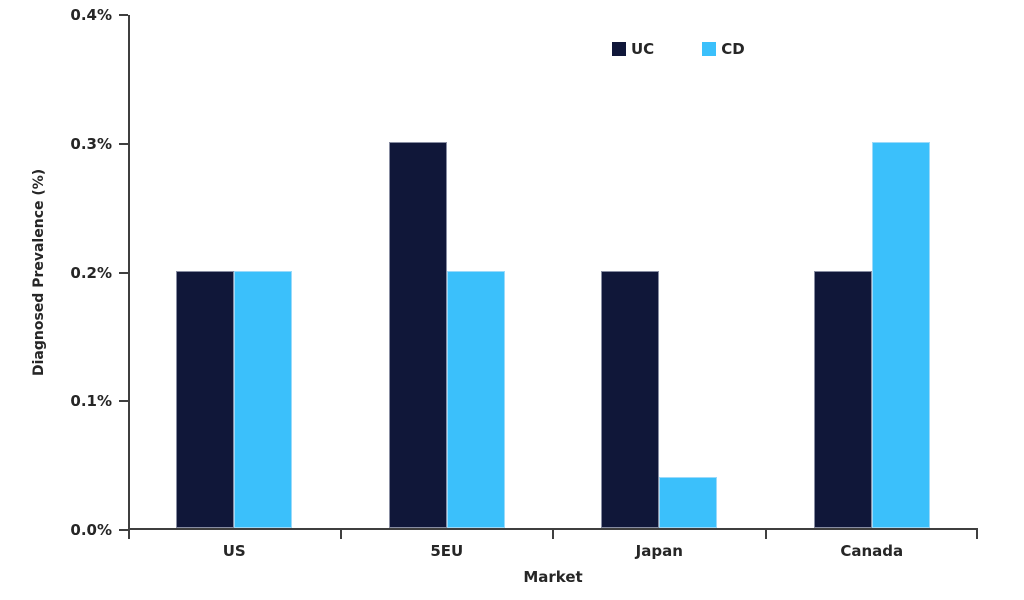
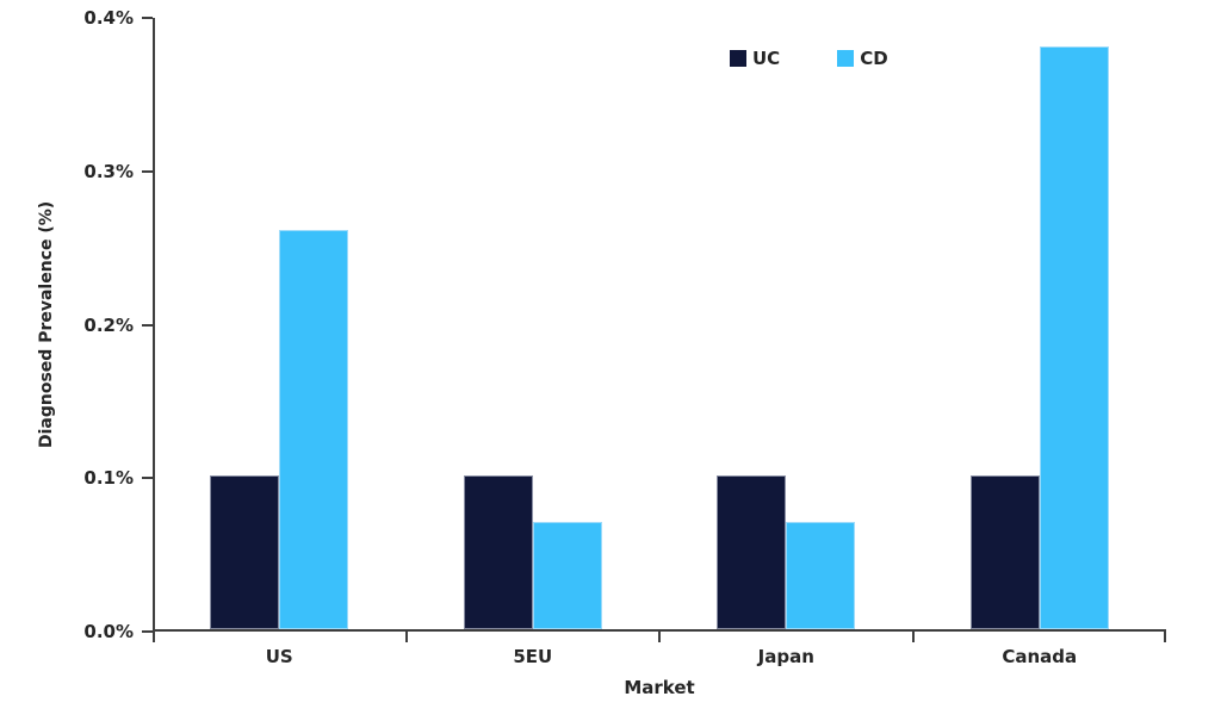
UC/US: 0.2% -> 0.1%
CD/US: 0.20% -> 0.26%
UC/5EU: 0.3% -> 0.1%
CD/5EU: 0.20% -> 0.07%
UC/Japan: 0.2% -> 0.1%
CD/Japan: 0.04% -> 0.07%
UC/Canada: 0.2% -> 0.1%
CD/Canada: 0.30% -> 0.38%
